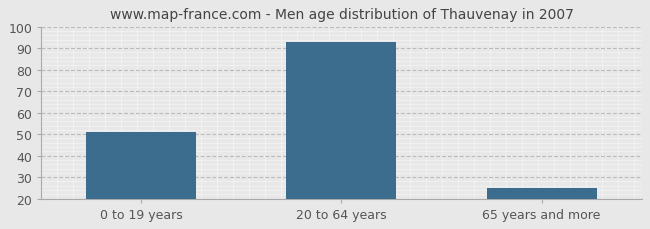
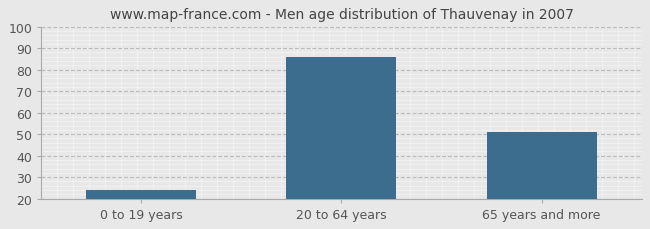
0 to 19 years: 51 -> 24
20 to 64 years: 93 -> 86
65 years and more: 25 -> 51
